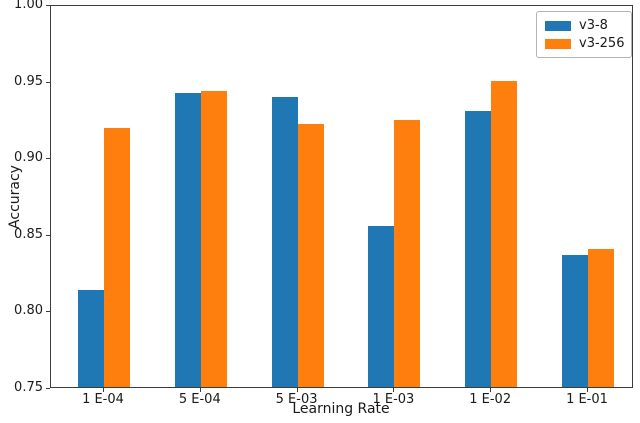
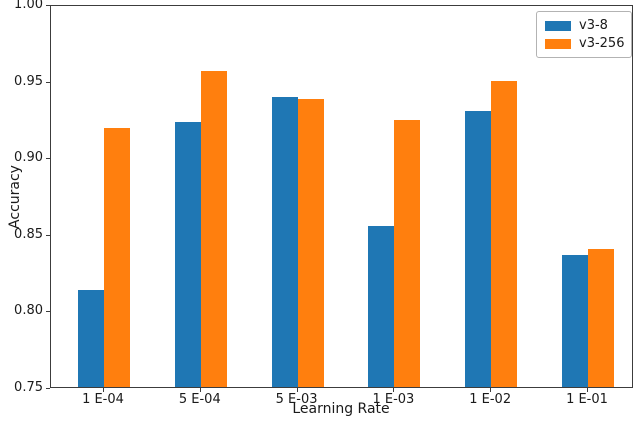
v3-8/5 E-04: 0.942 -> 0.923
v3-256/5 E-04: 0.943 -> 0.956
v3-256/5 E-03: 0.922 -> 0.938
